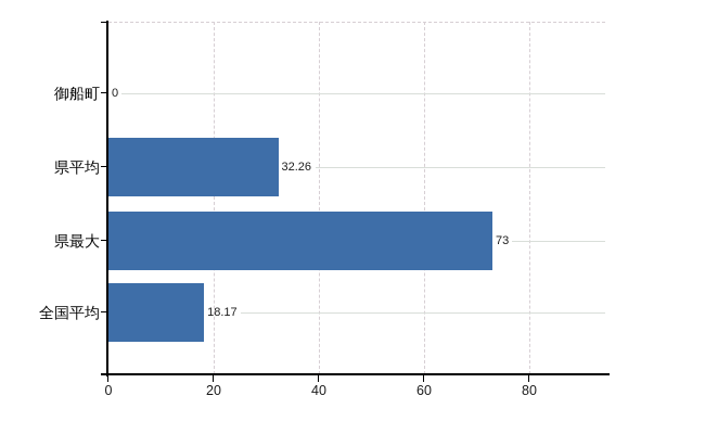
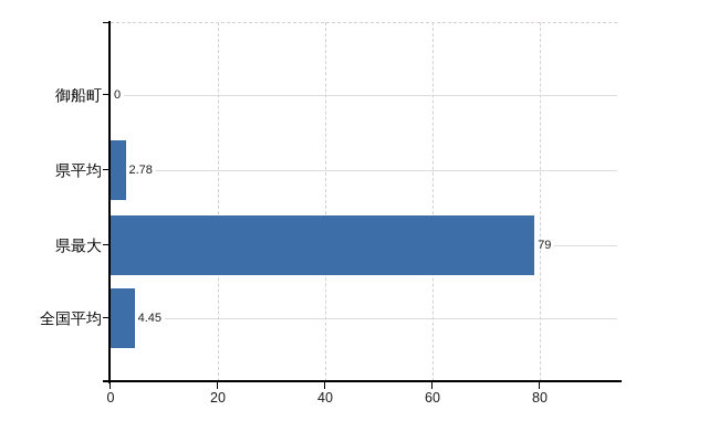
県平均: 32.26 -> 2.78
県最大: 73 -> 79
全国平均: 18.17 -> 4.45
